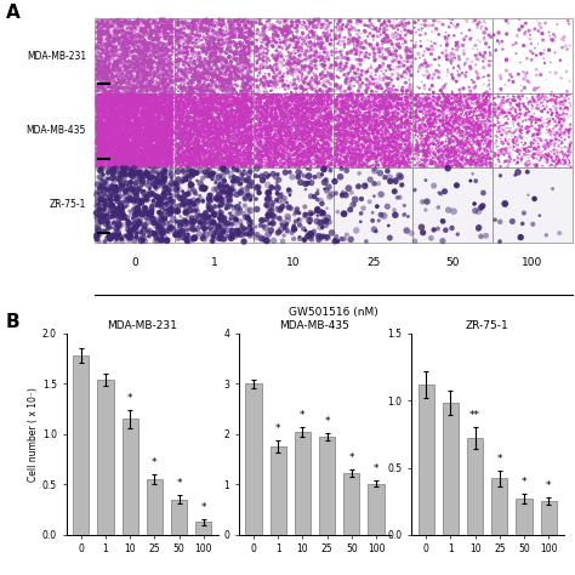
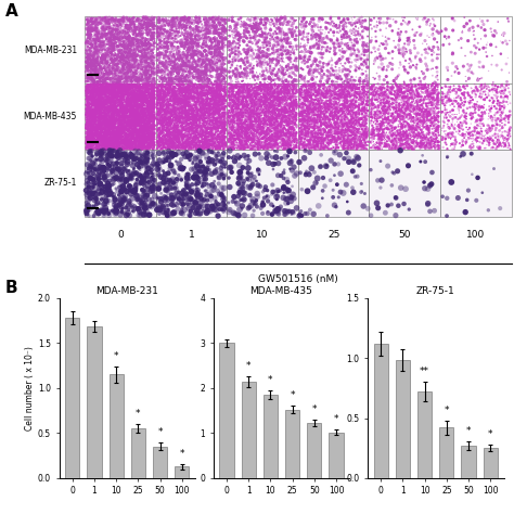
MDA-MB-231/1: 1.54 -> 1.69
MDA-MB-435/1: 1.75 -> 2.15
MDA-MB-435/10: 2.05 -> 1.85
MDA-MB-435/25: 1.95 -> 1.52
